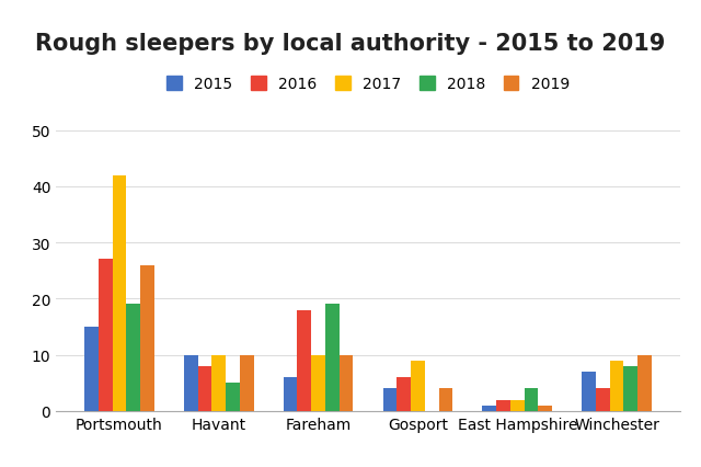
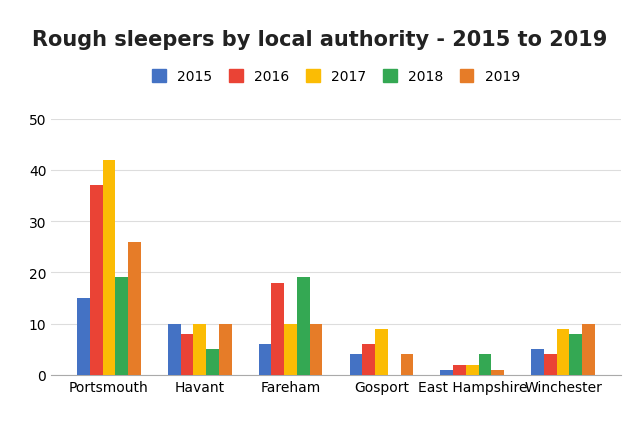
2016/Portsmouth: 27 -> 37
2015/Winchester: 7 -> 5
